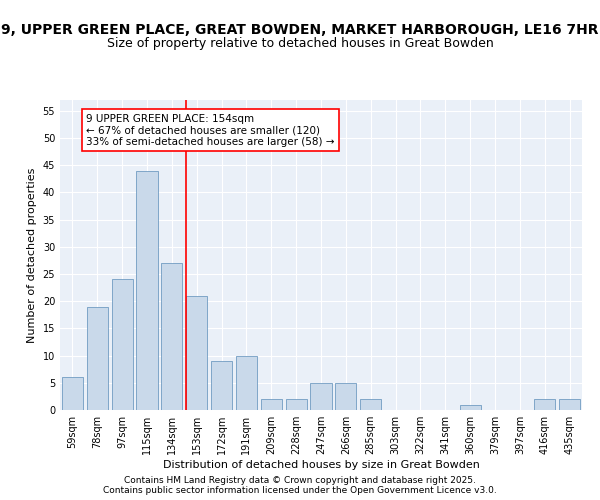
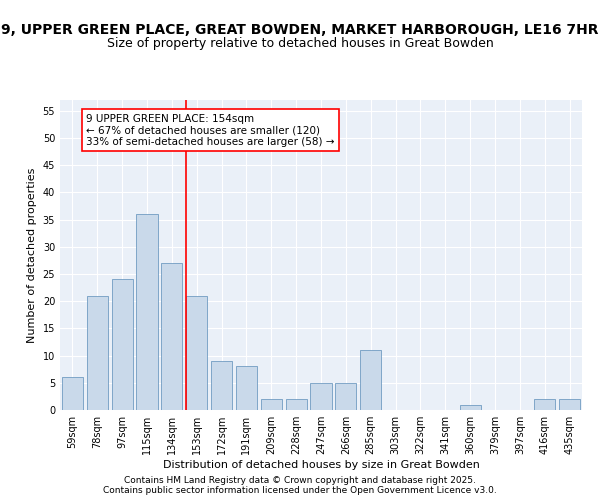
78sqm: 19 -> 21
115sqm: 44 -> 36
191sqm: 10 -> 8
285sqm: 2 -> 11
